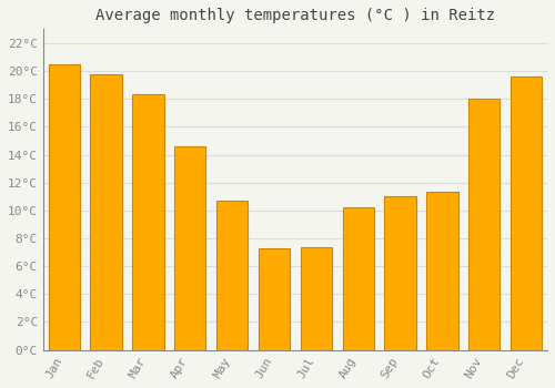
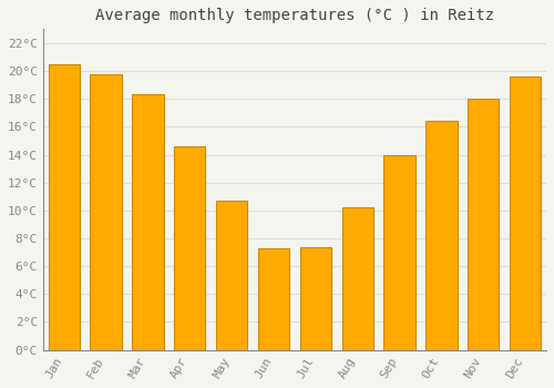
Sep: 11.0°C -> 14.0°C
Oct: 11.3°C -> 16.4°C
